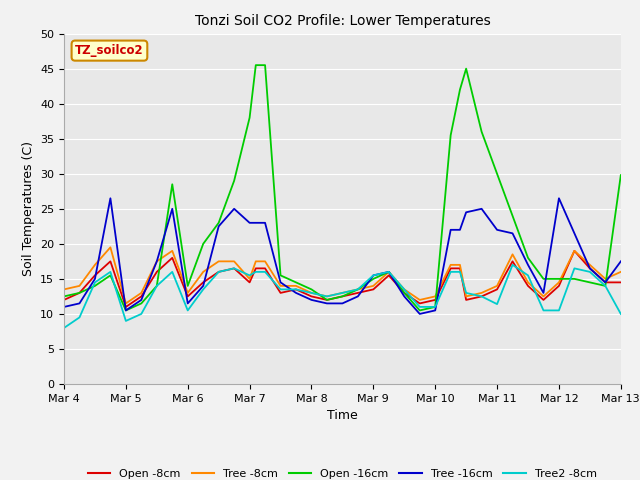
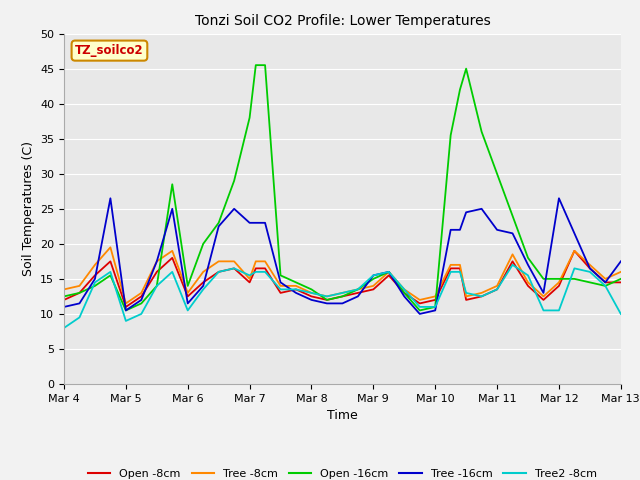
Tree2 -8cm/Mar 11: 11.4 -> 13.5
Open -16cm/Mar 13: 29.8 -> 15.0
